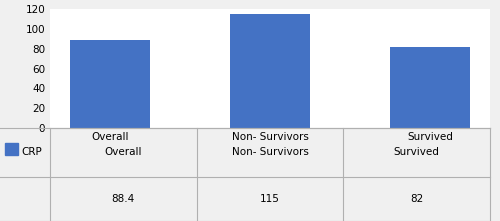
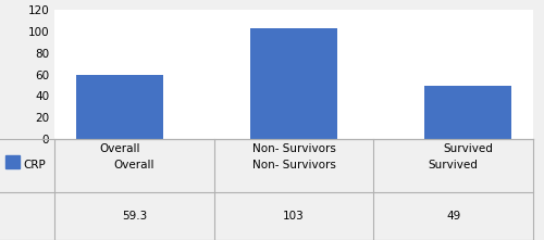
Overall: 88.4 -> 59.3
Non- Survivors: 115 -> 103
Survived: 82 -> 49
